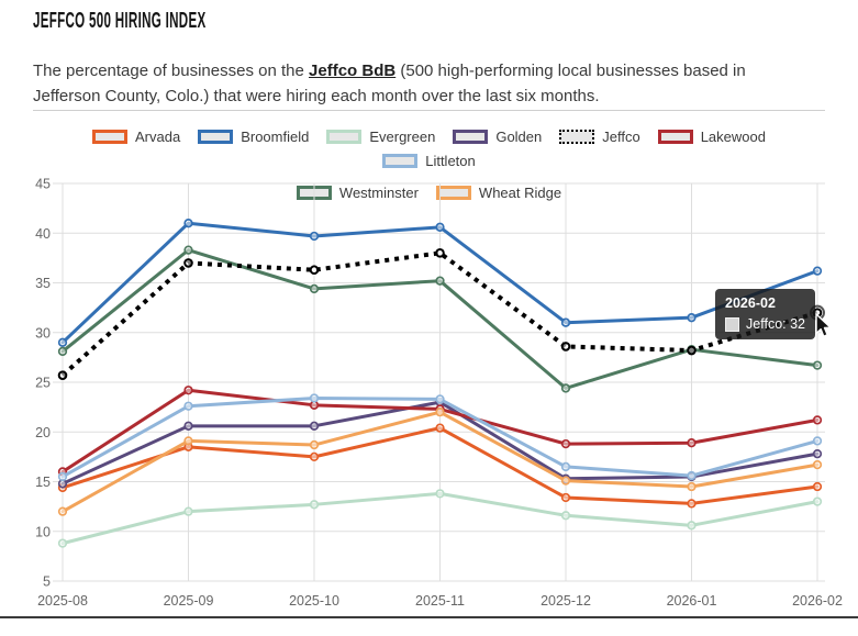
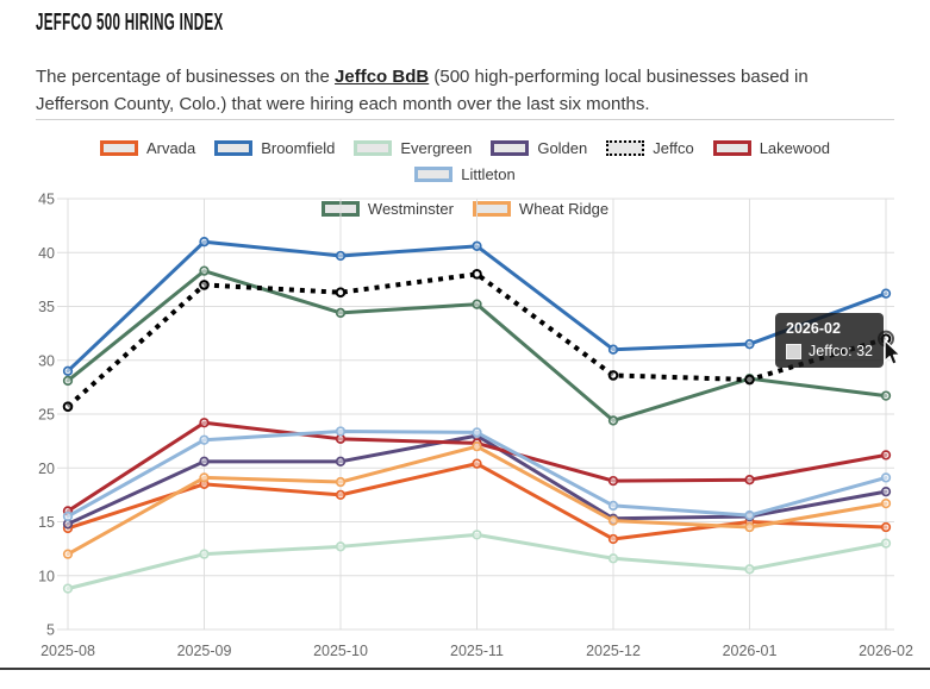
Arvada/2026-01: 13 -> 15
